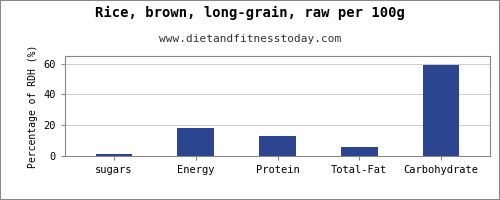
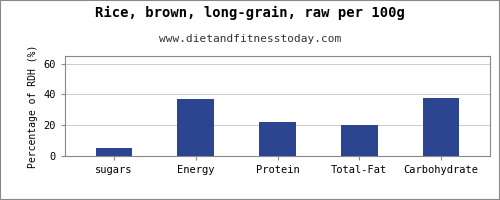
sugars: 1 -> 5
Energy: 18 -> 37
Protein: 13 -> 22
Total-Fat: 6 -> 20
Carbohydrate: 59 -> 38
